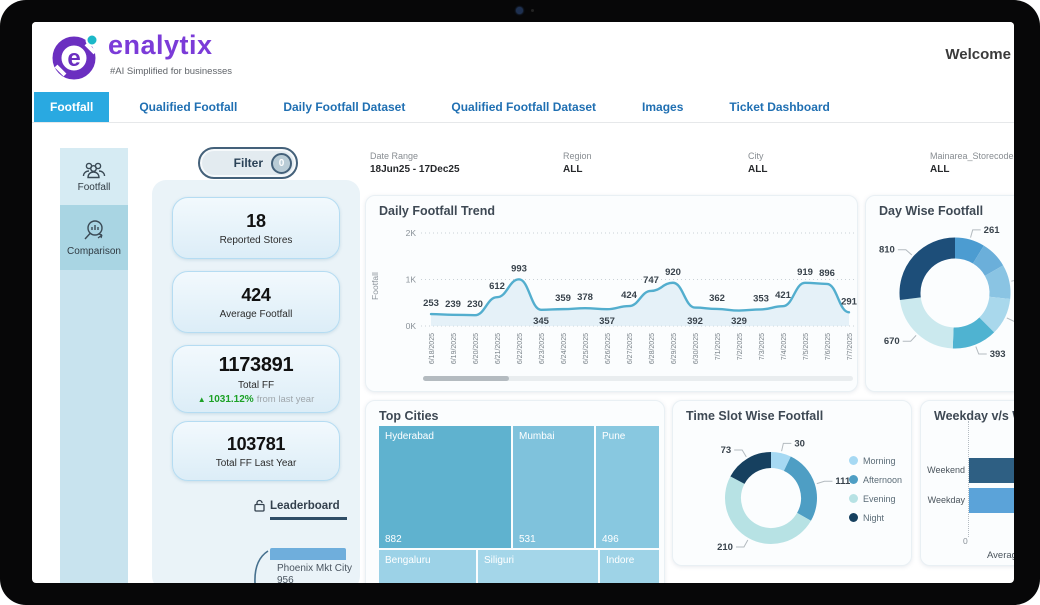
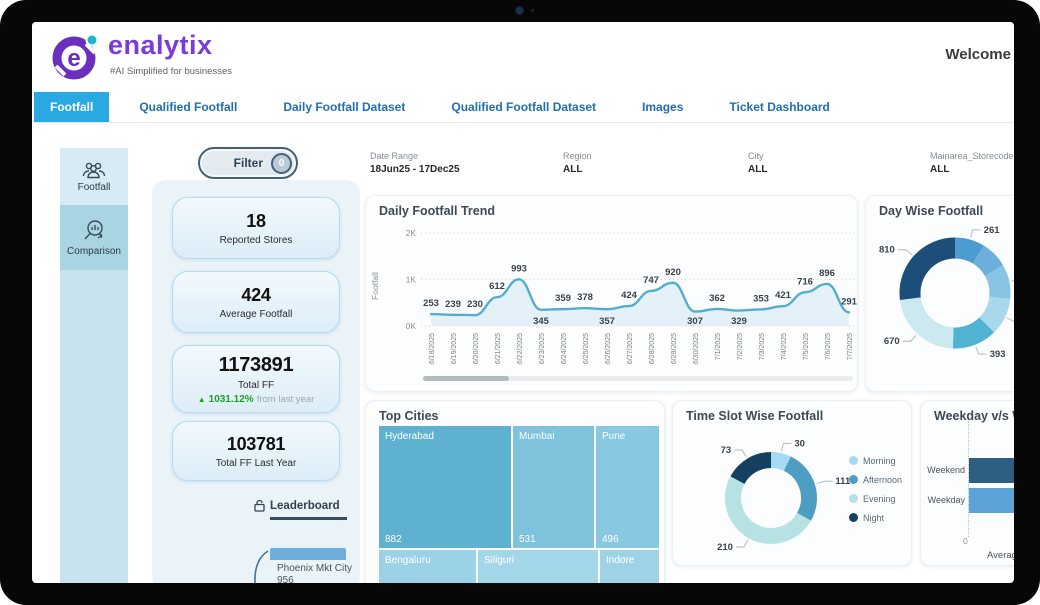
Daily Footfall Trend/6/30/2025: 392 -> 307
Daily Footfall Trend/7/5/2025: 919 -> 716
